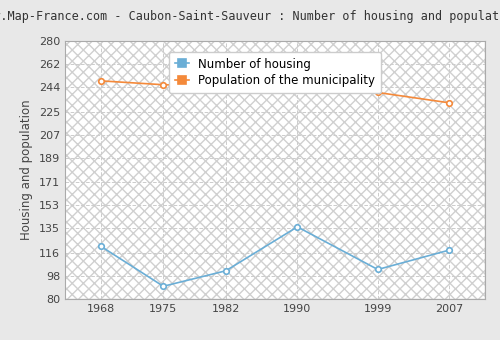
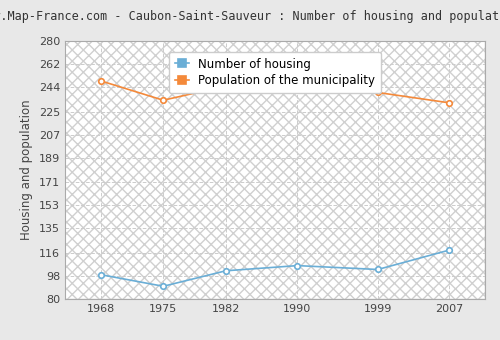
Number of housing/1968: 121 -> 99
Population of the municipality/1975: 246 -> 234
Number of housing/1990: 136 -> 106
